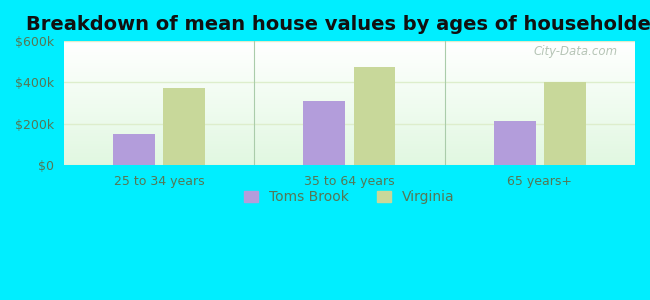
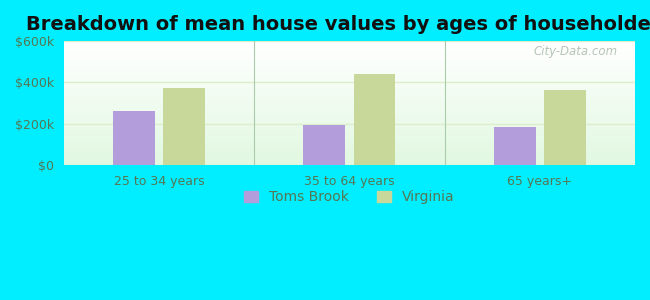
Toms Brook/25 to 34 years: $150k -> $260k
Toms Brook/35 to 64 years: $310k -> $195k
Virginia/35 to 64 years: $475k -> $440k
Toms Brook/65 years+: $215k -> $185k
Virginia/65 years+: $400k -> $365k
